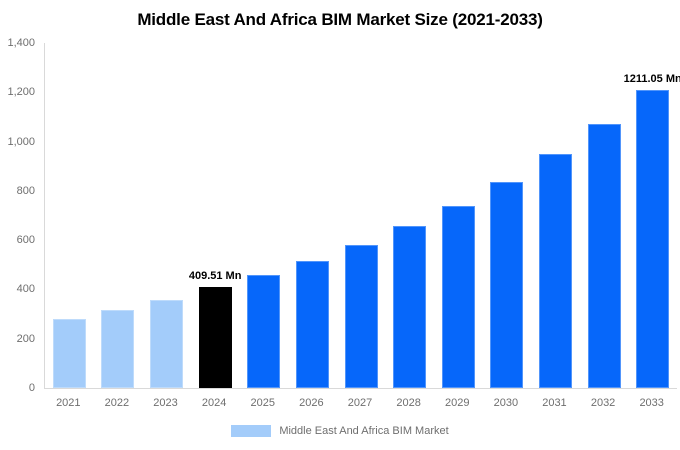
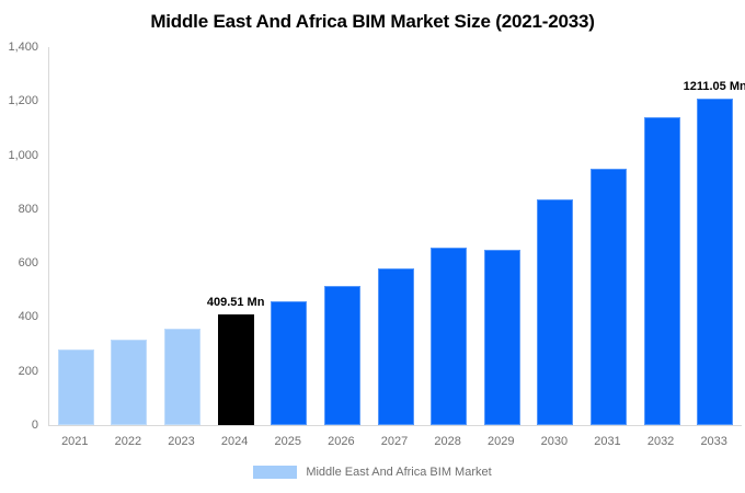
2029: 740 -> 650
2032: 1070 -> 1140
